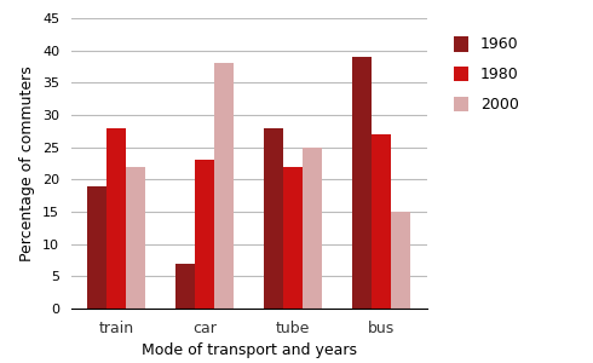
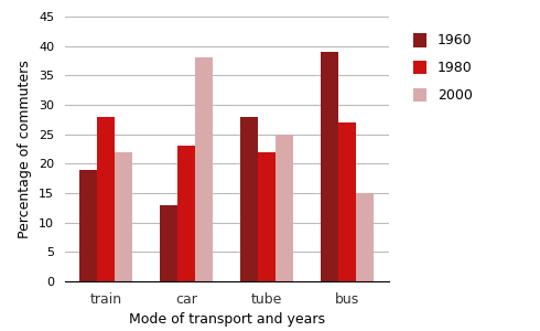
1960/car: 7 -> 13
